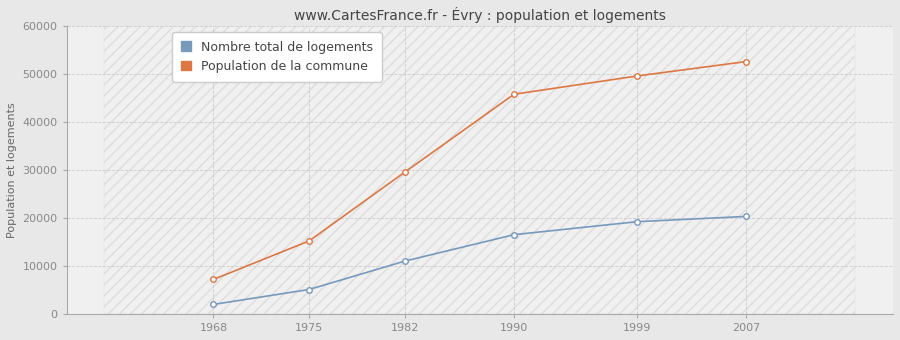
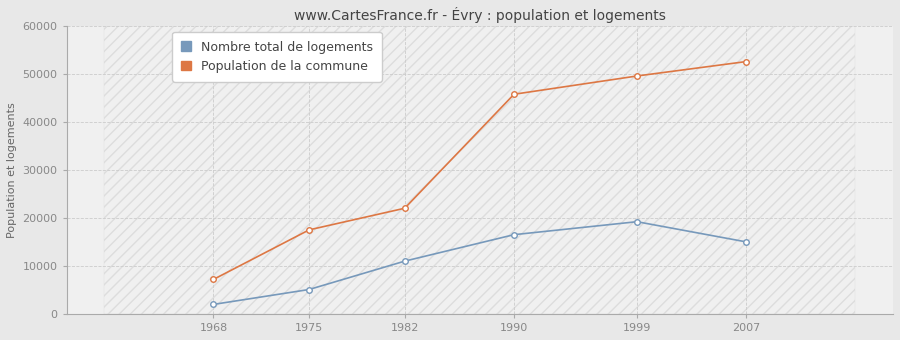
Population de la commune/1975: 15200 -> 17500
Population de la commune/1982: 29500 -> 22000
Nombre total de logements/2007: 20300 -> 15000
